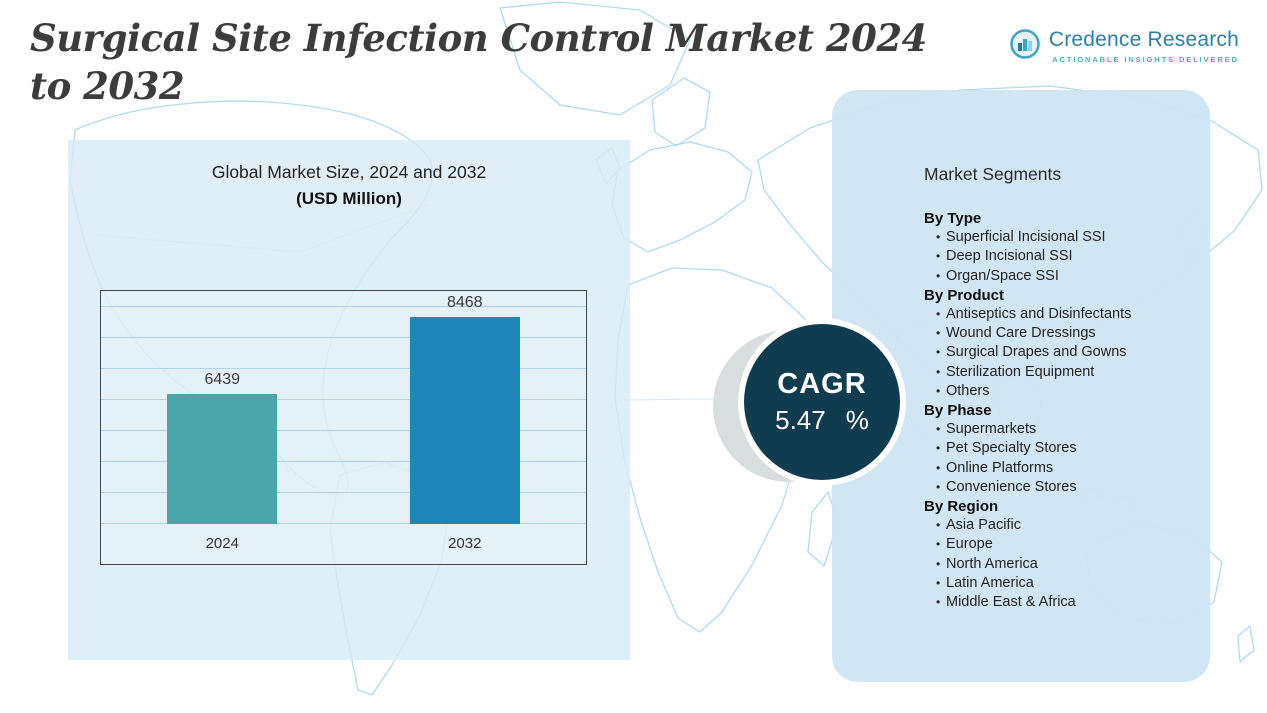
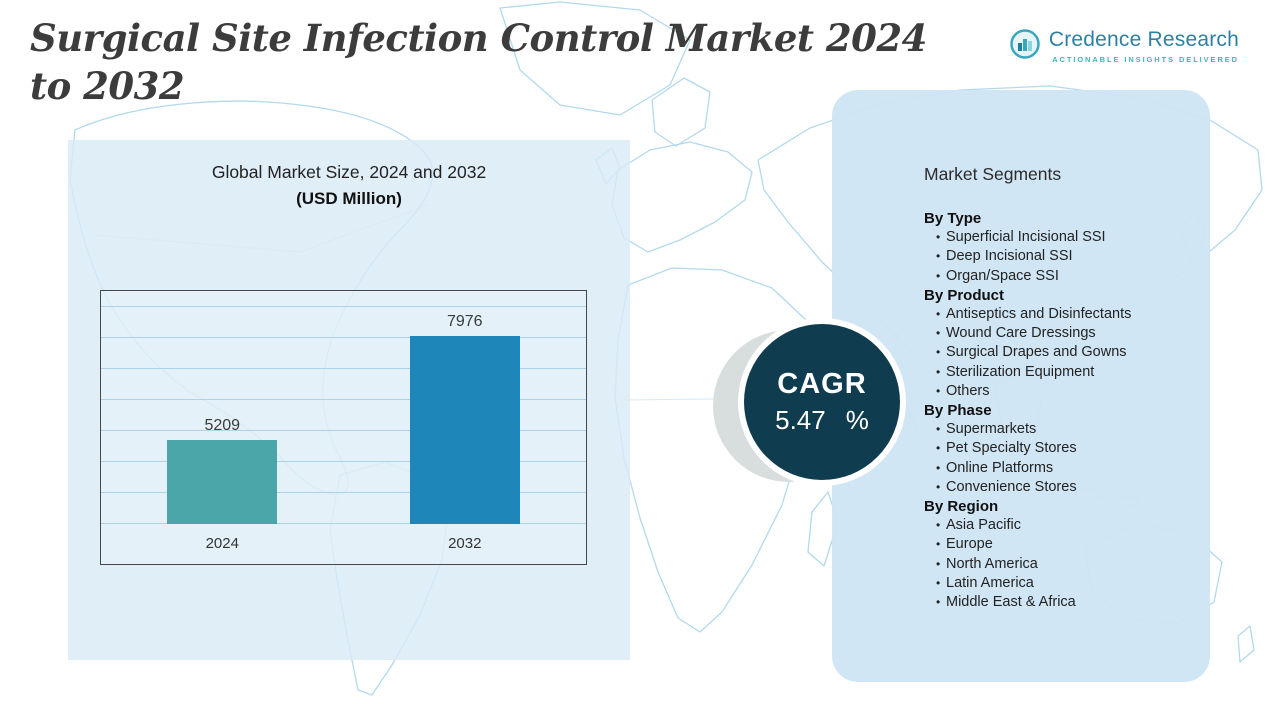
2024: 6439 -> 5209
2032: 8468 -> 7976
